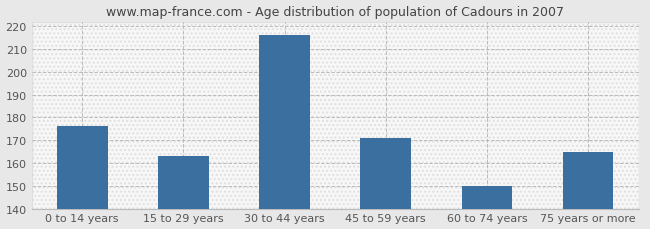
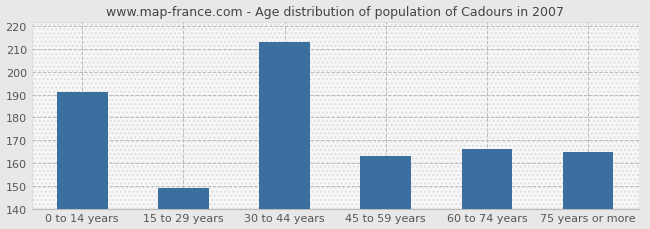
0 to 14 years: 176 -> 191
15 to 29 years: 163 -> 149
30 to 44 years: 216 -> 213
45 to 59 years: 171 -> 163
60 to 74 years: 150 -> 166
